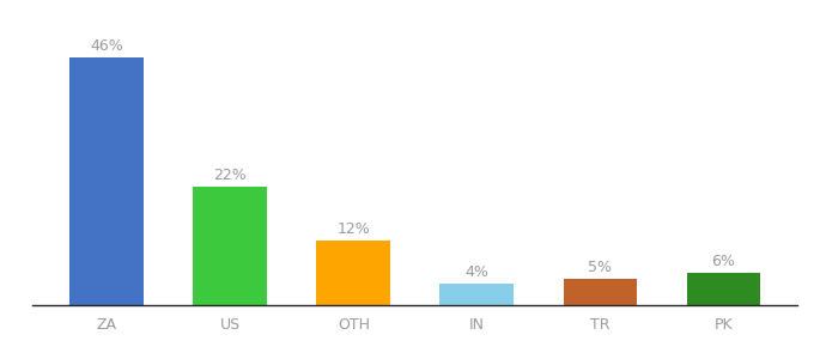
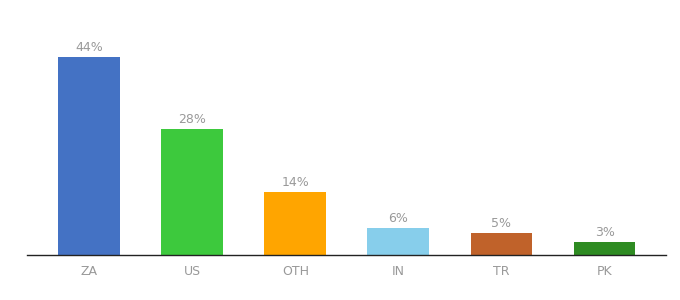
ZA: 46% -> 44%
US: 22% -> 28%
OTH: 12% -> 14%
IN: 4% -> 6%
PK: 6% -> 3%
